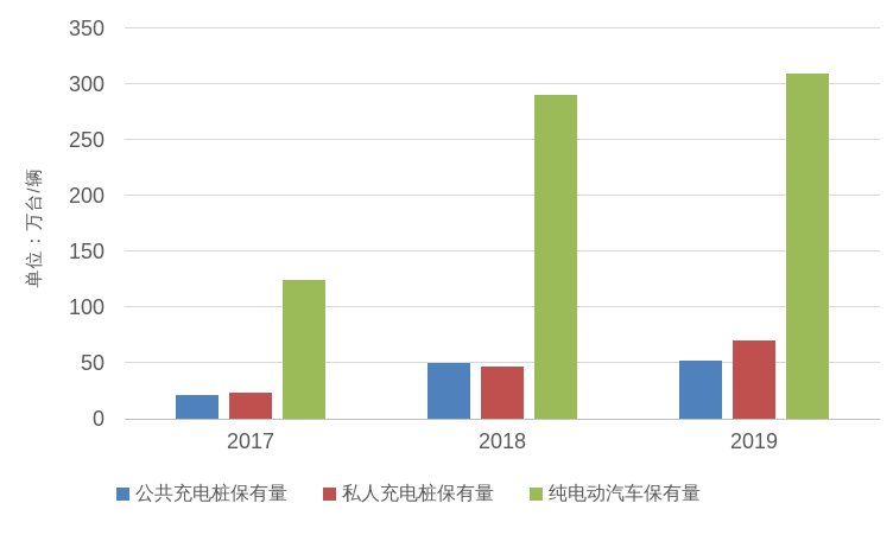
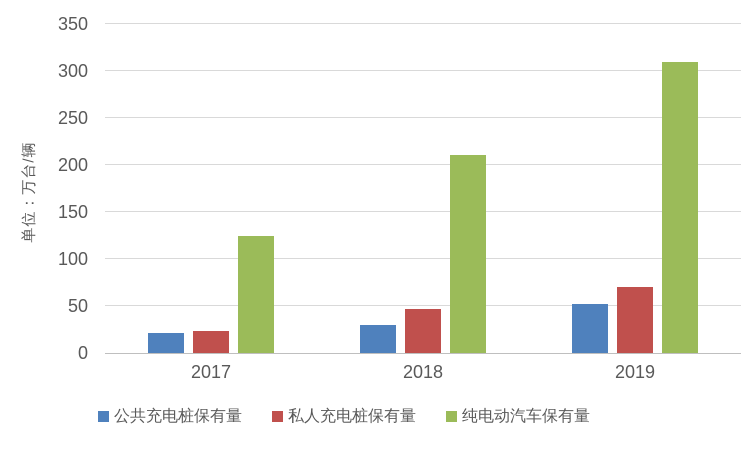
公共充电桩保有量/2018: 50 -> 30
纯电动汽车保有量/2018: 290 -> 210
